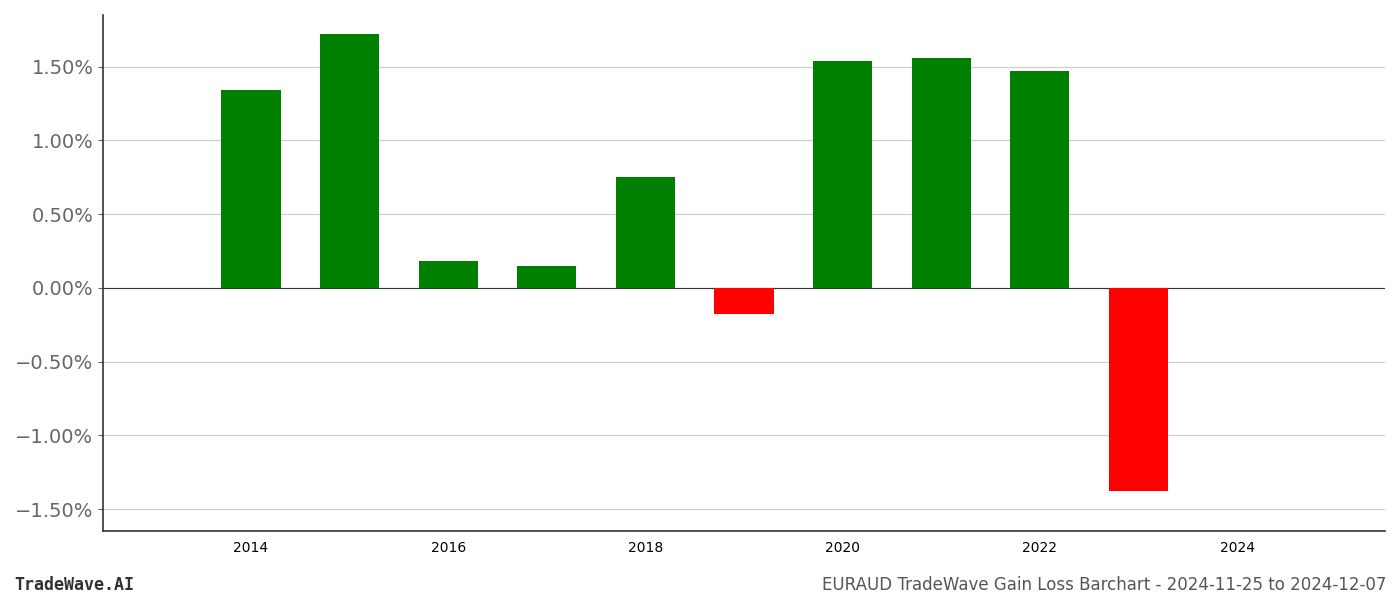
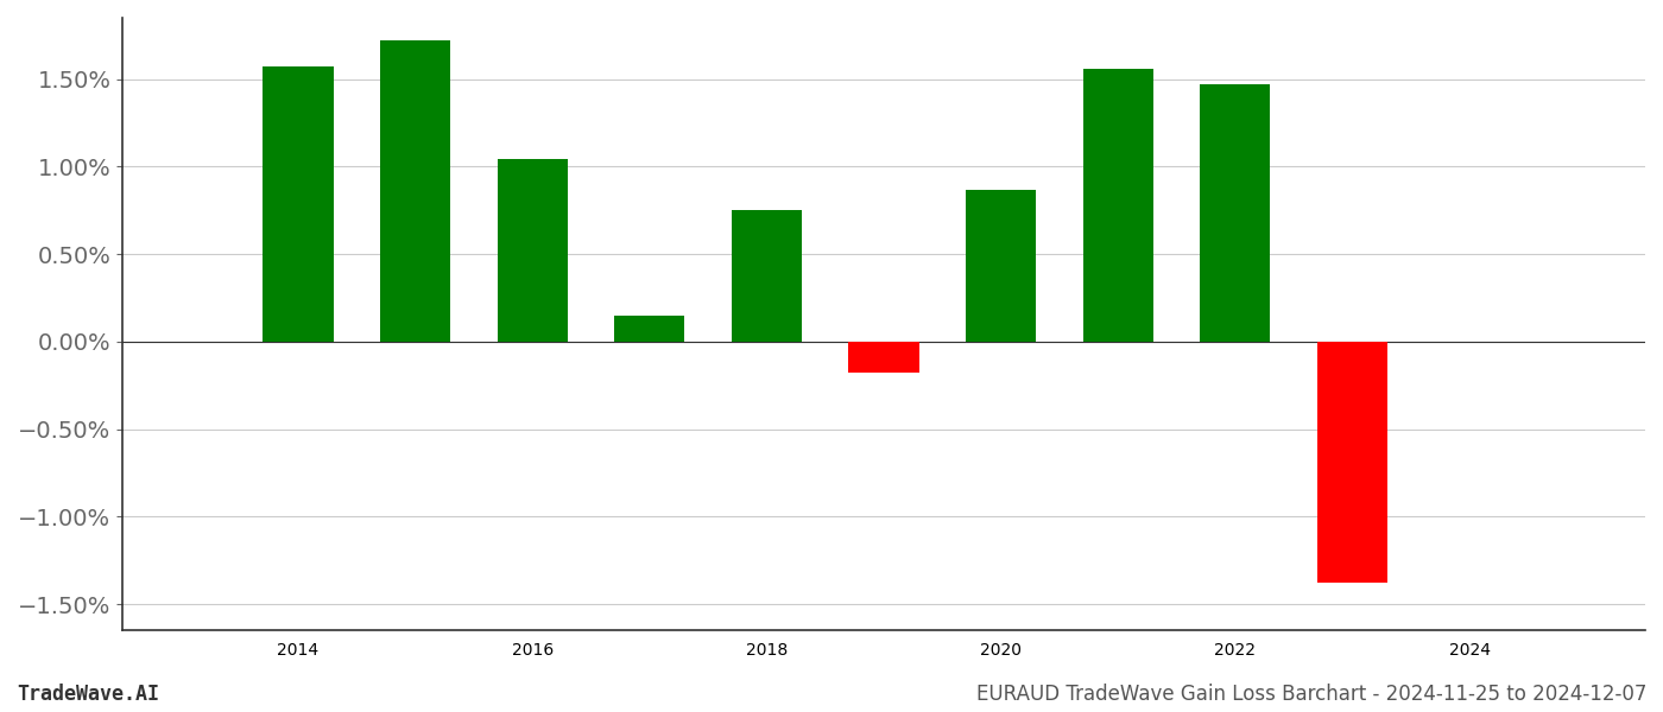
2014: 1.34% -> 1.57%
2016: 0.18% -> 1.04%
2020: 1.54% -> 0.87%
